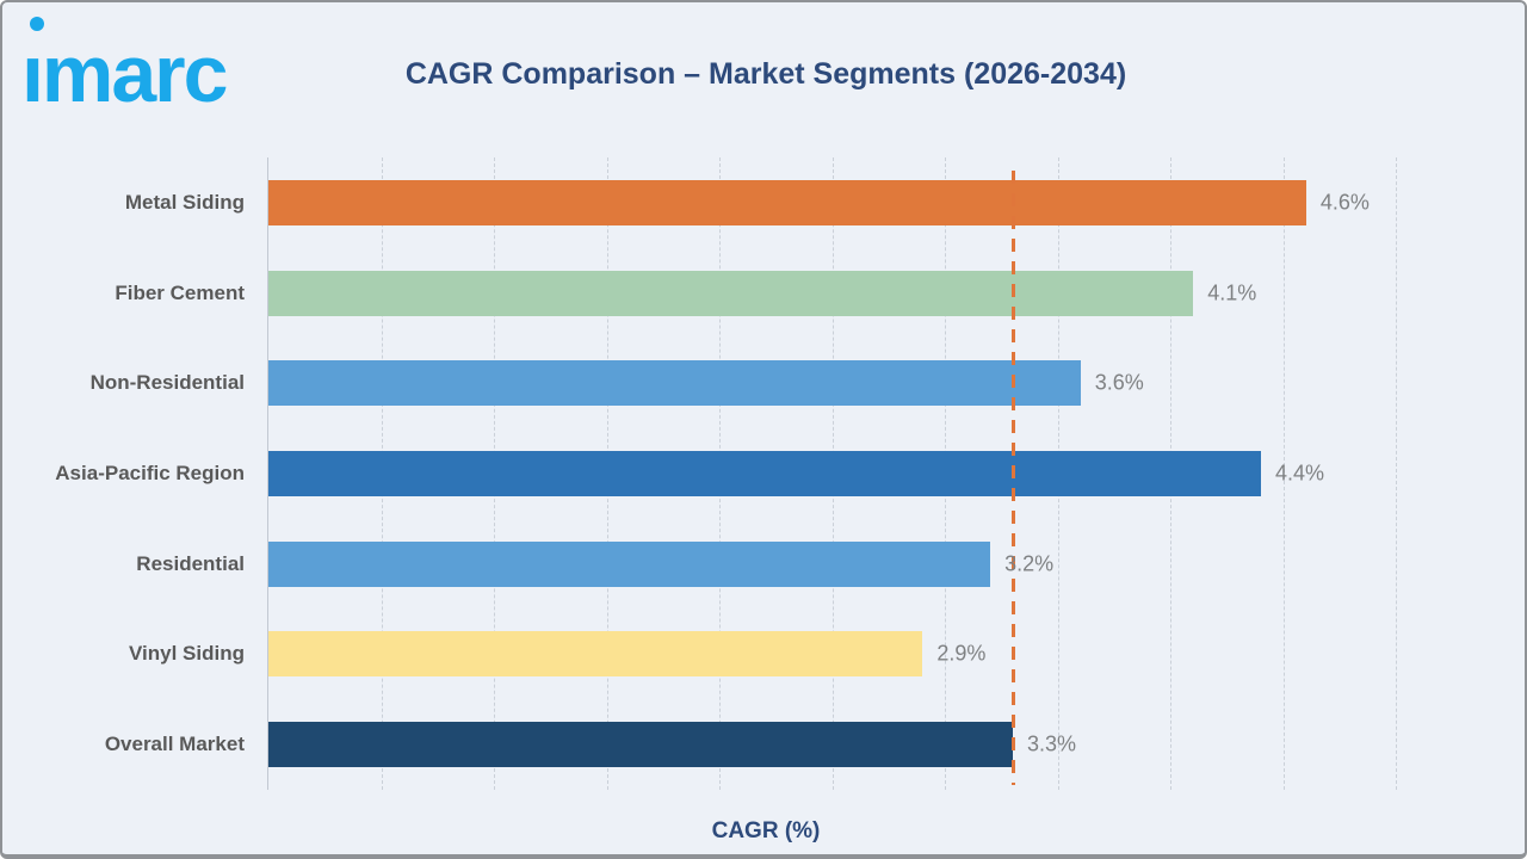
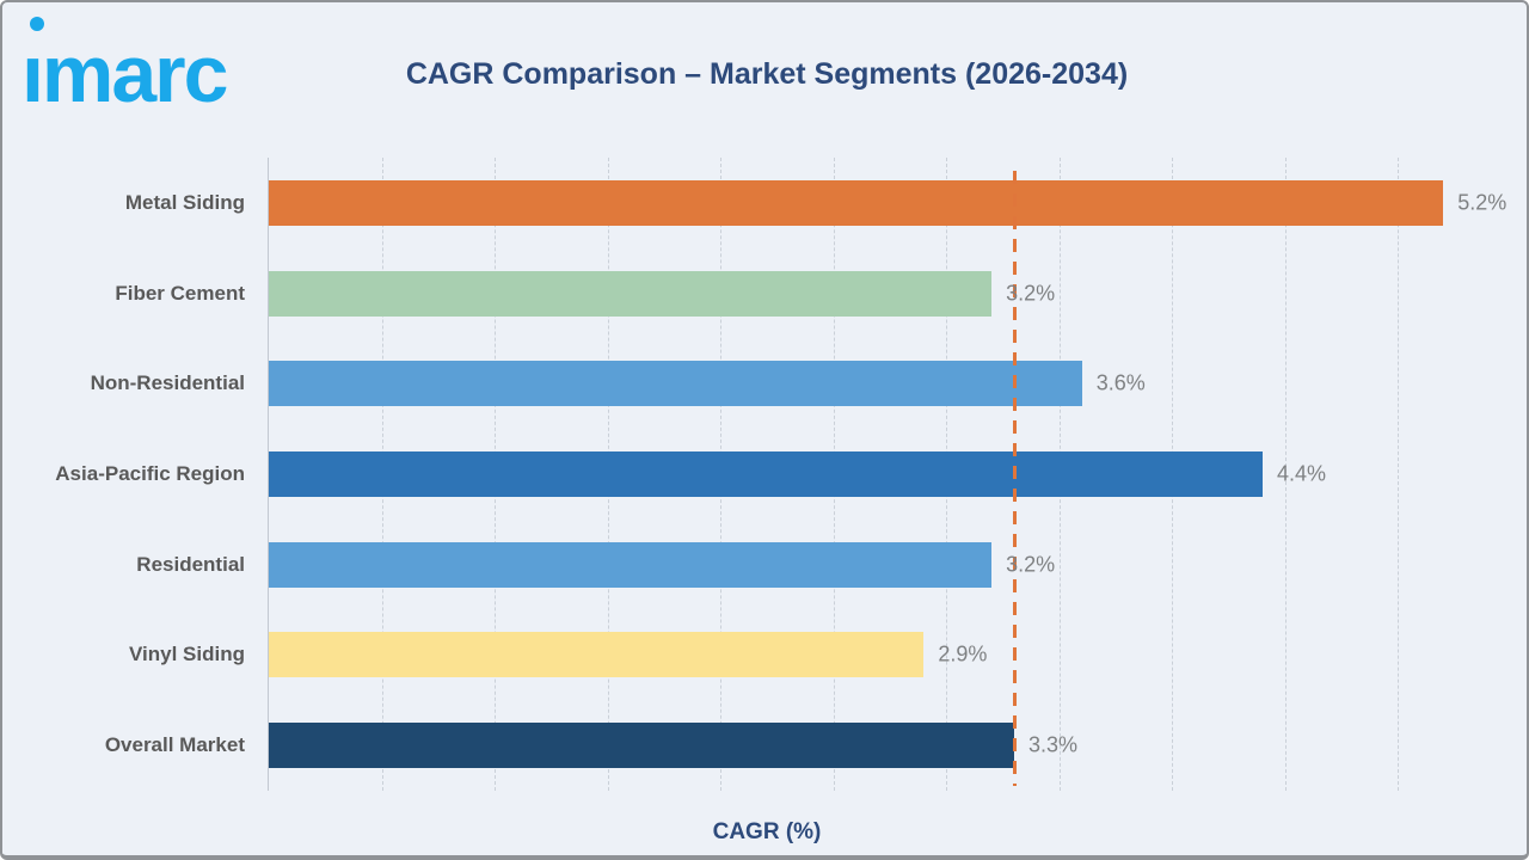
Metal Siding: 4.6% -> 5.2%
Fiber Cement: 4.1% -> 3.2%
